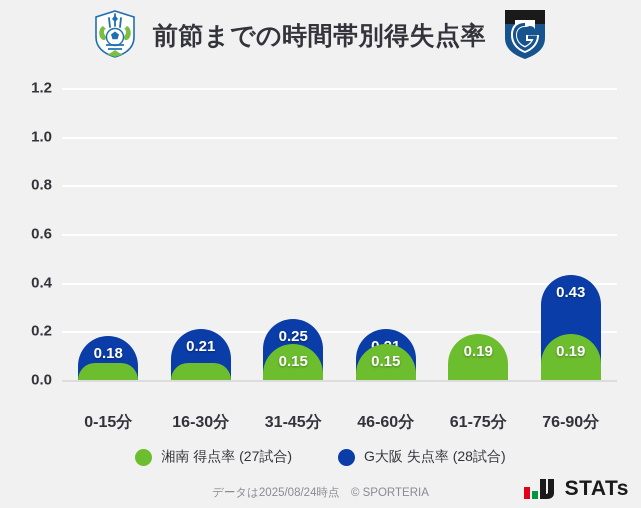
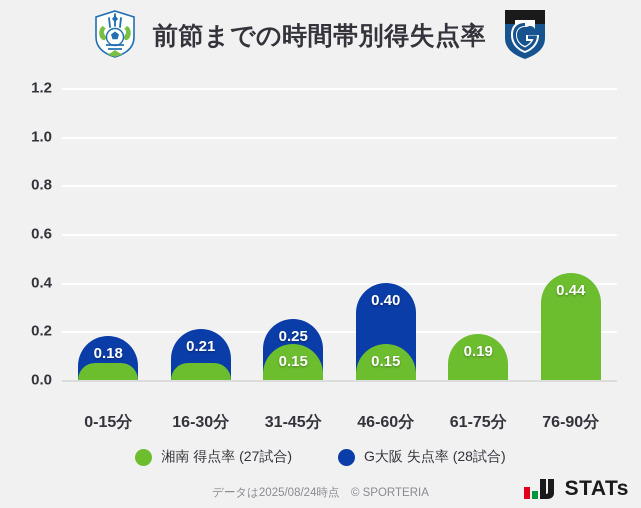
G大阪 失点率 (28試合)/46-60分: 0.21 -> 0.40
G大阪 失点率 (28試合)/76-90分: 0.43 -> 0.34
湘南 得点率 (27試合)/76-90分: 0.19 -> 0.44
